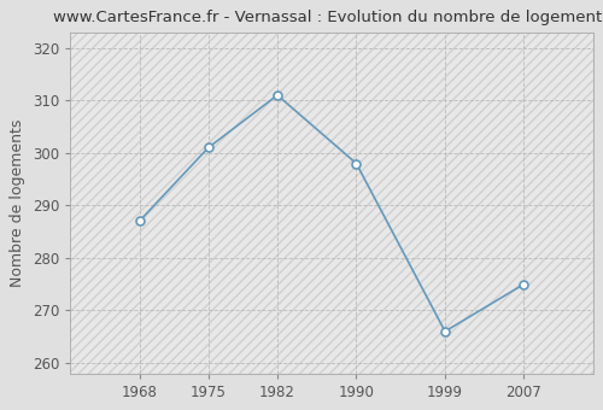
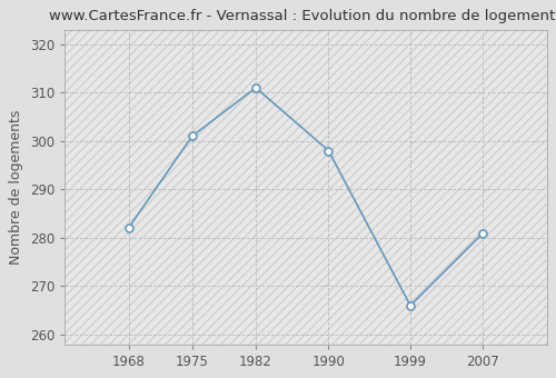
1968: 287 -> 282
2007: 275 -> 281
